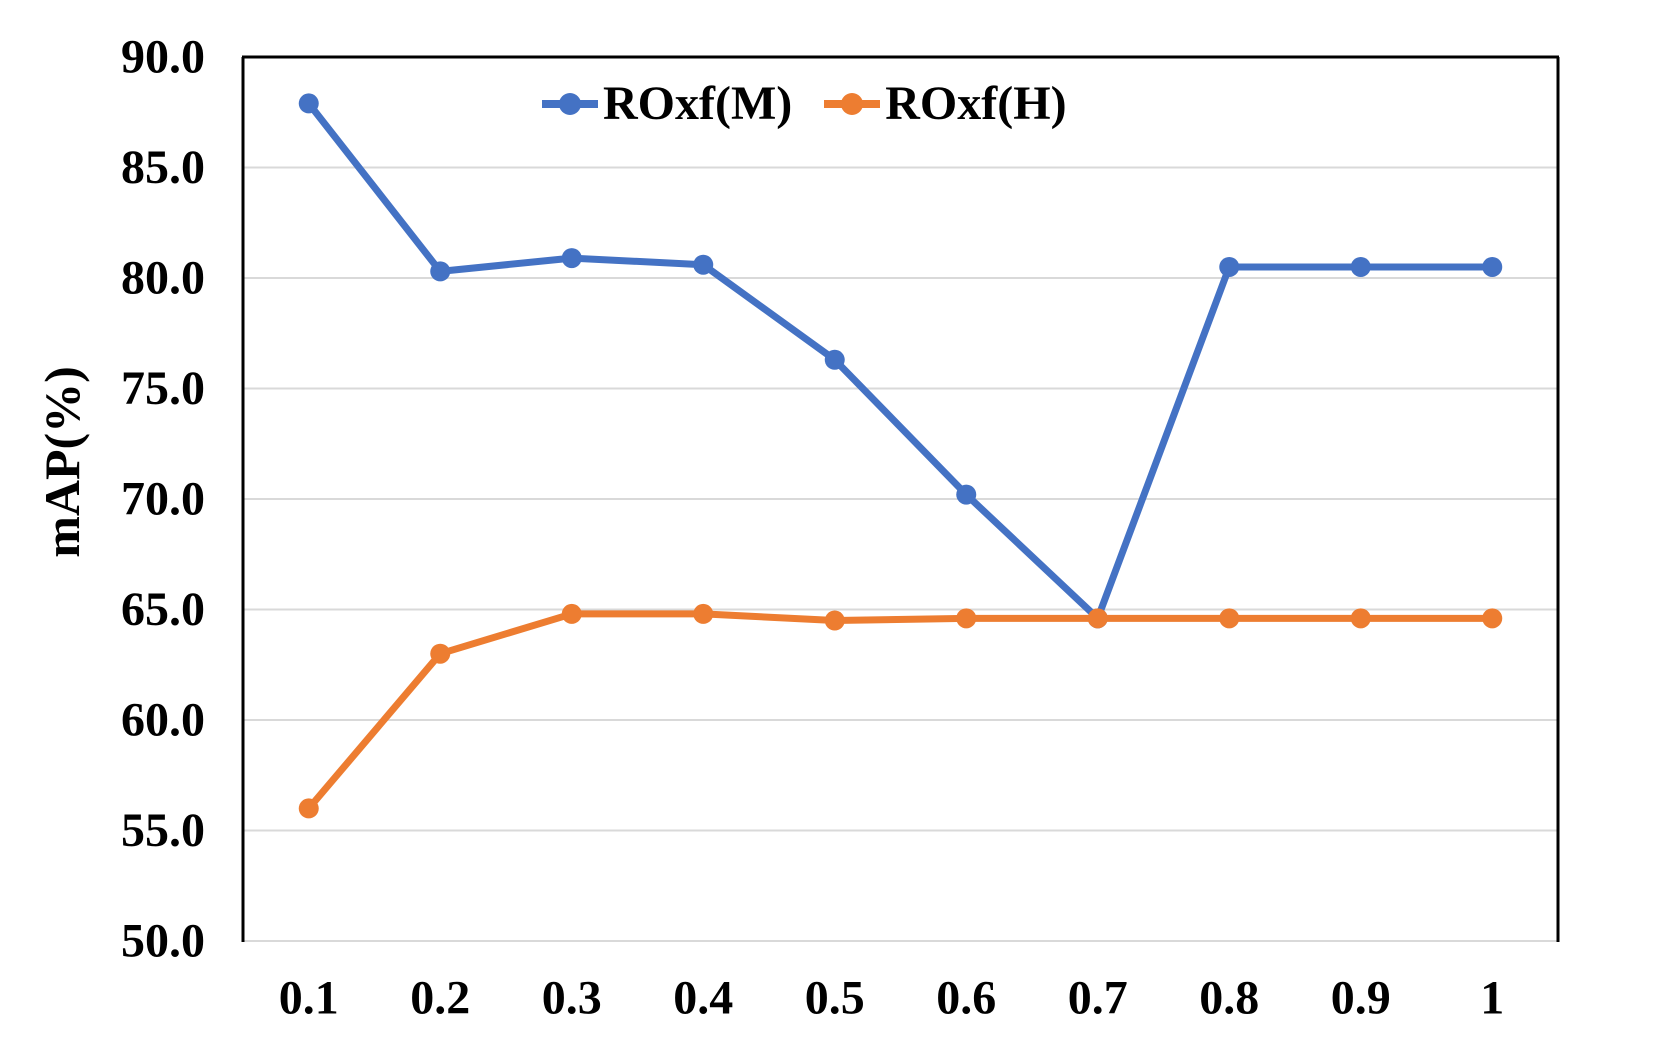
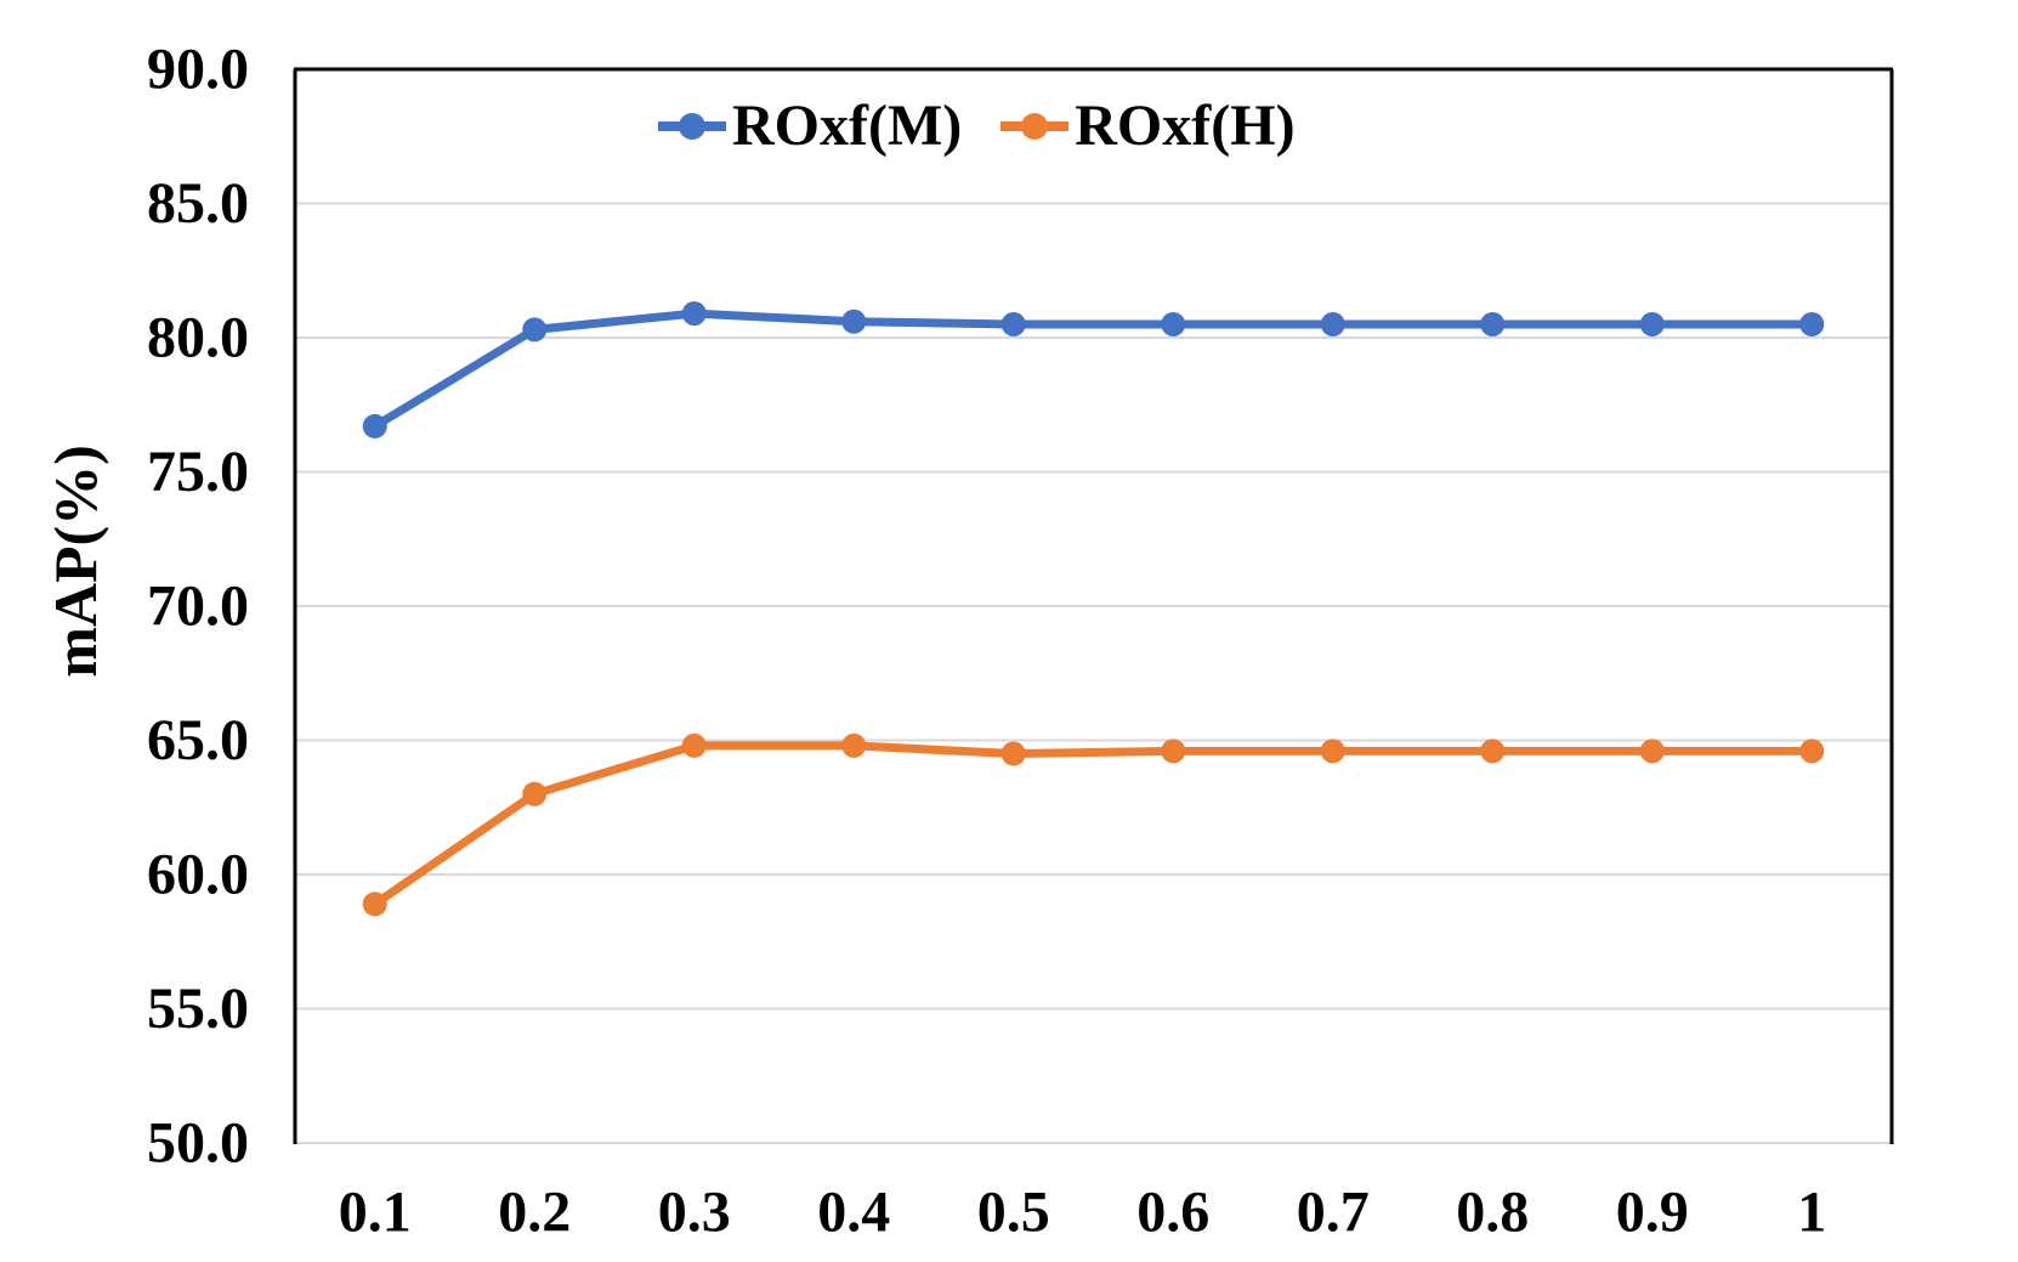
ROxf(M)/0.1: 87.9 -> 76.7
ROxf(H)/0.1: 56.0 -> 58.9
ROxf(M)/0.5: 76.3 -> 80.5
ROxf(M)/0.6: 70.2 -> 80.5
ROxf(M)/0.7: 64.6 -> 80.5
